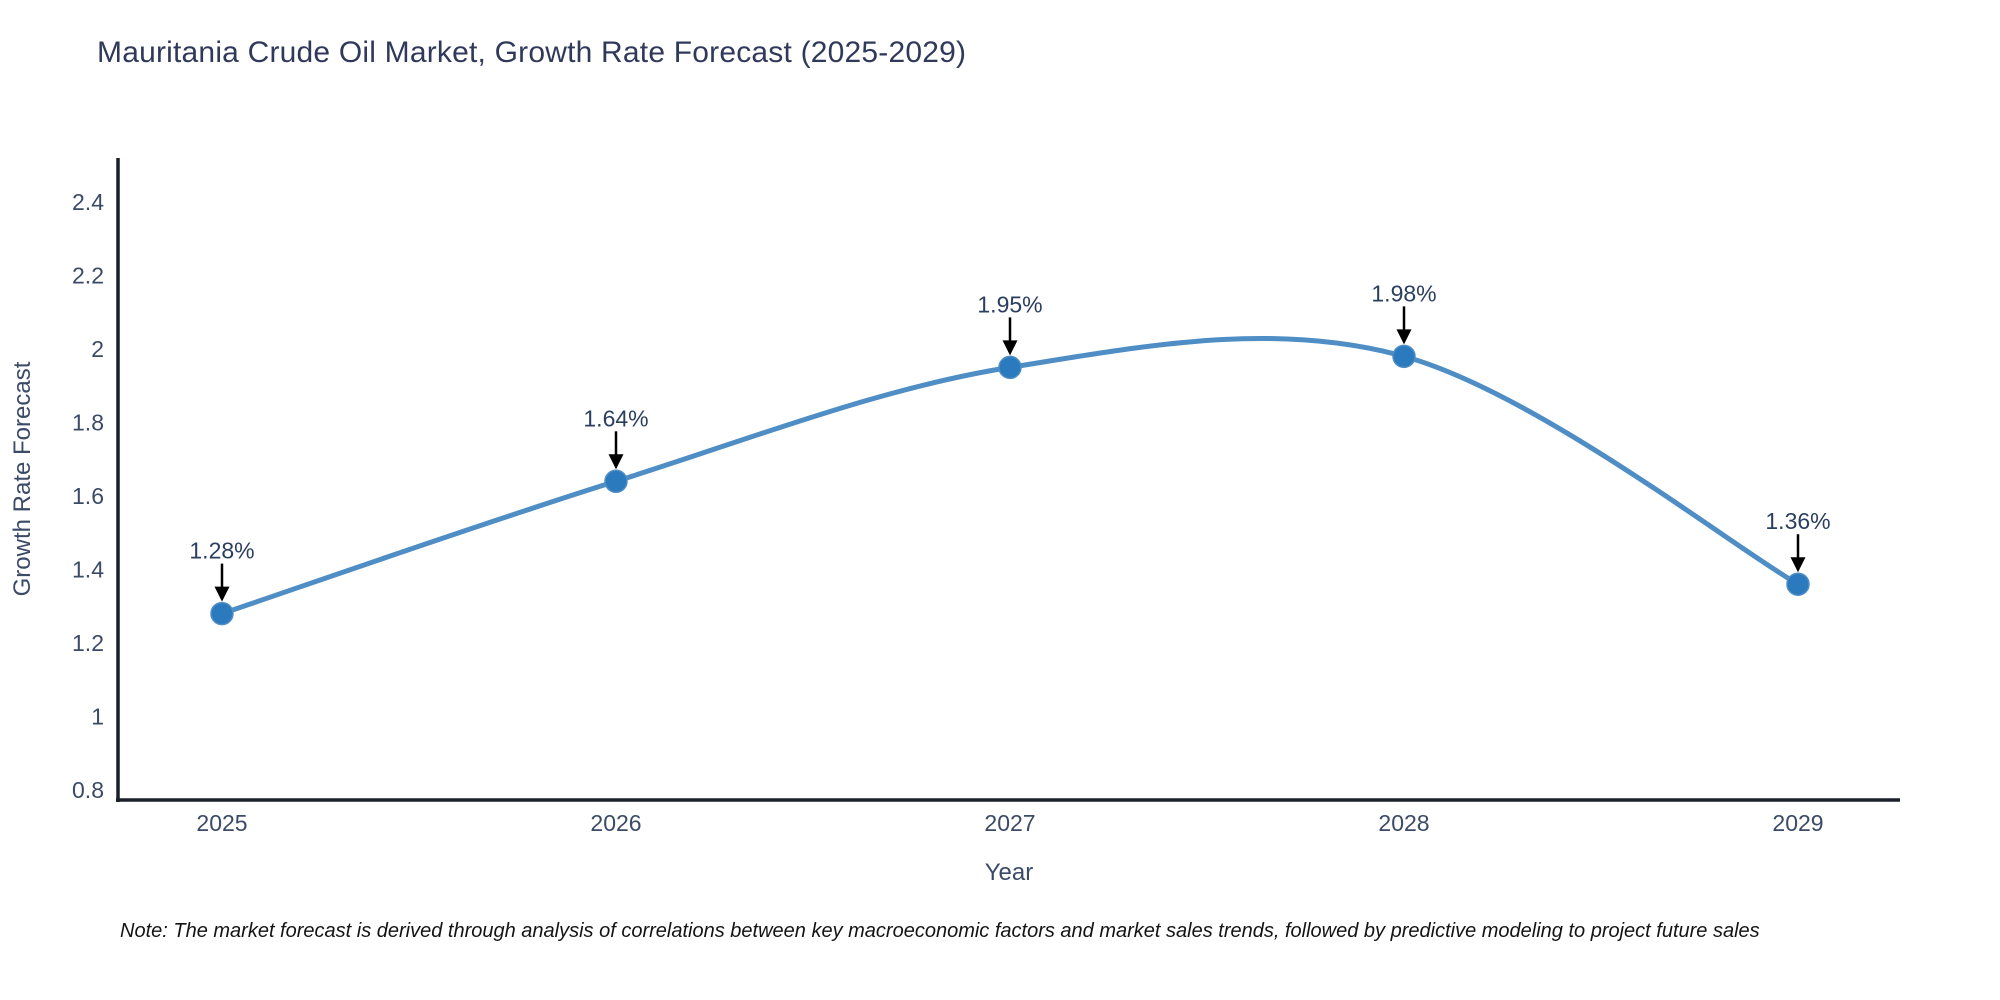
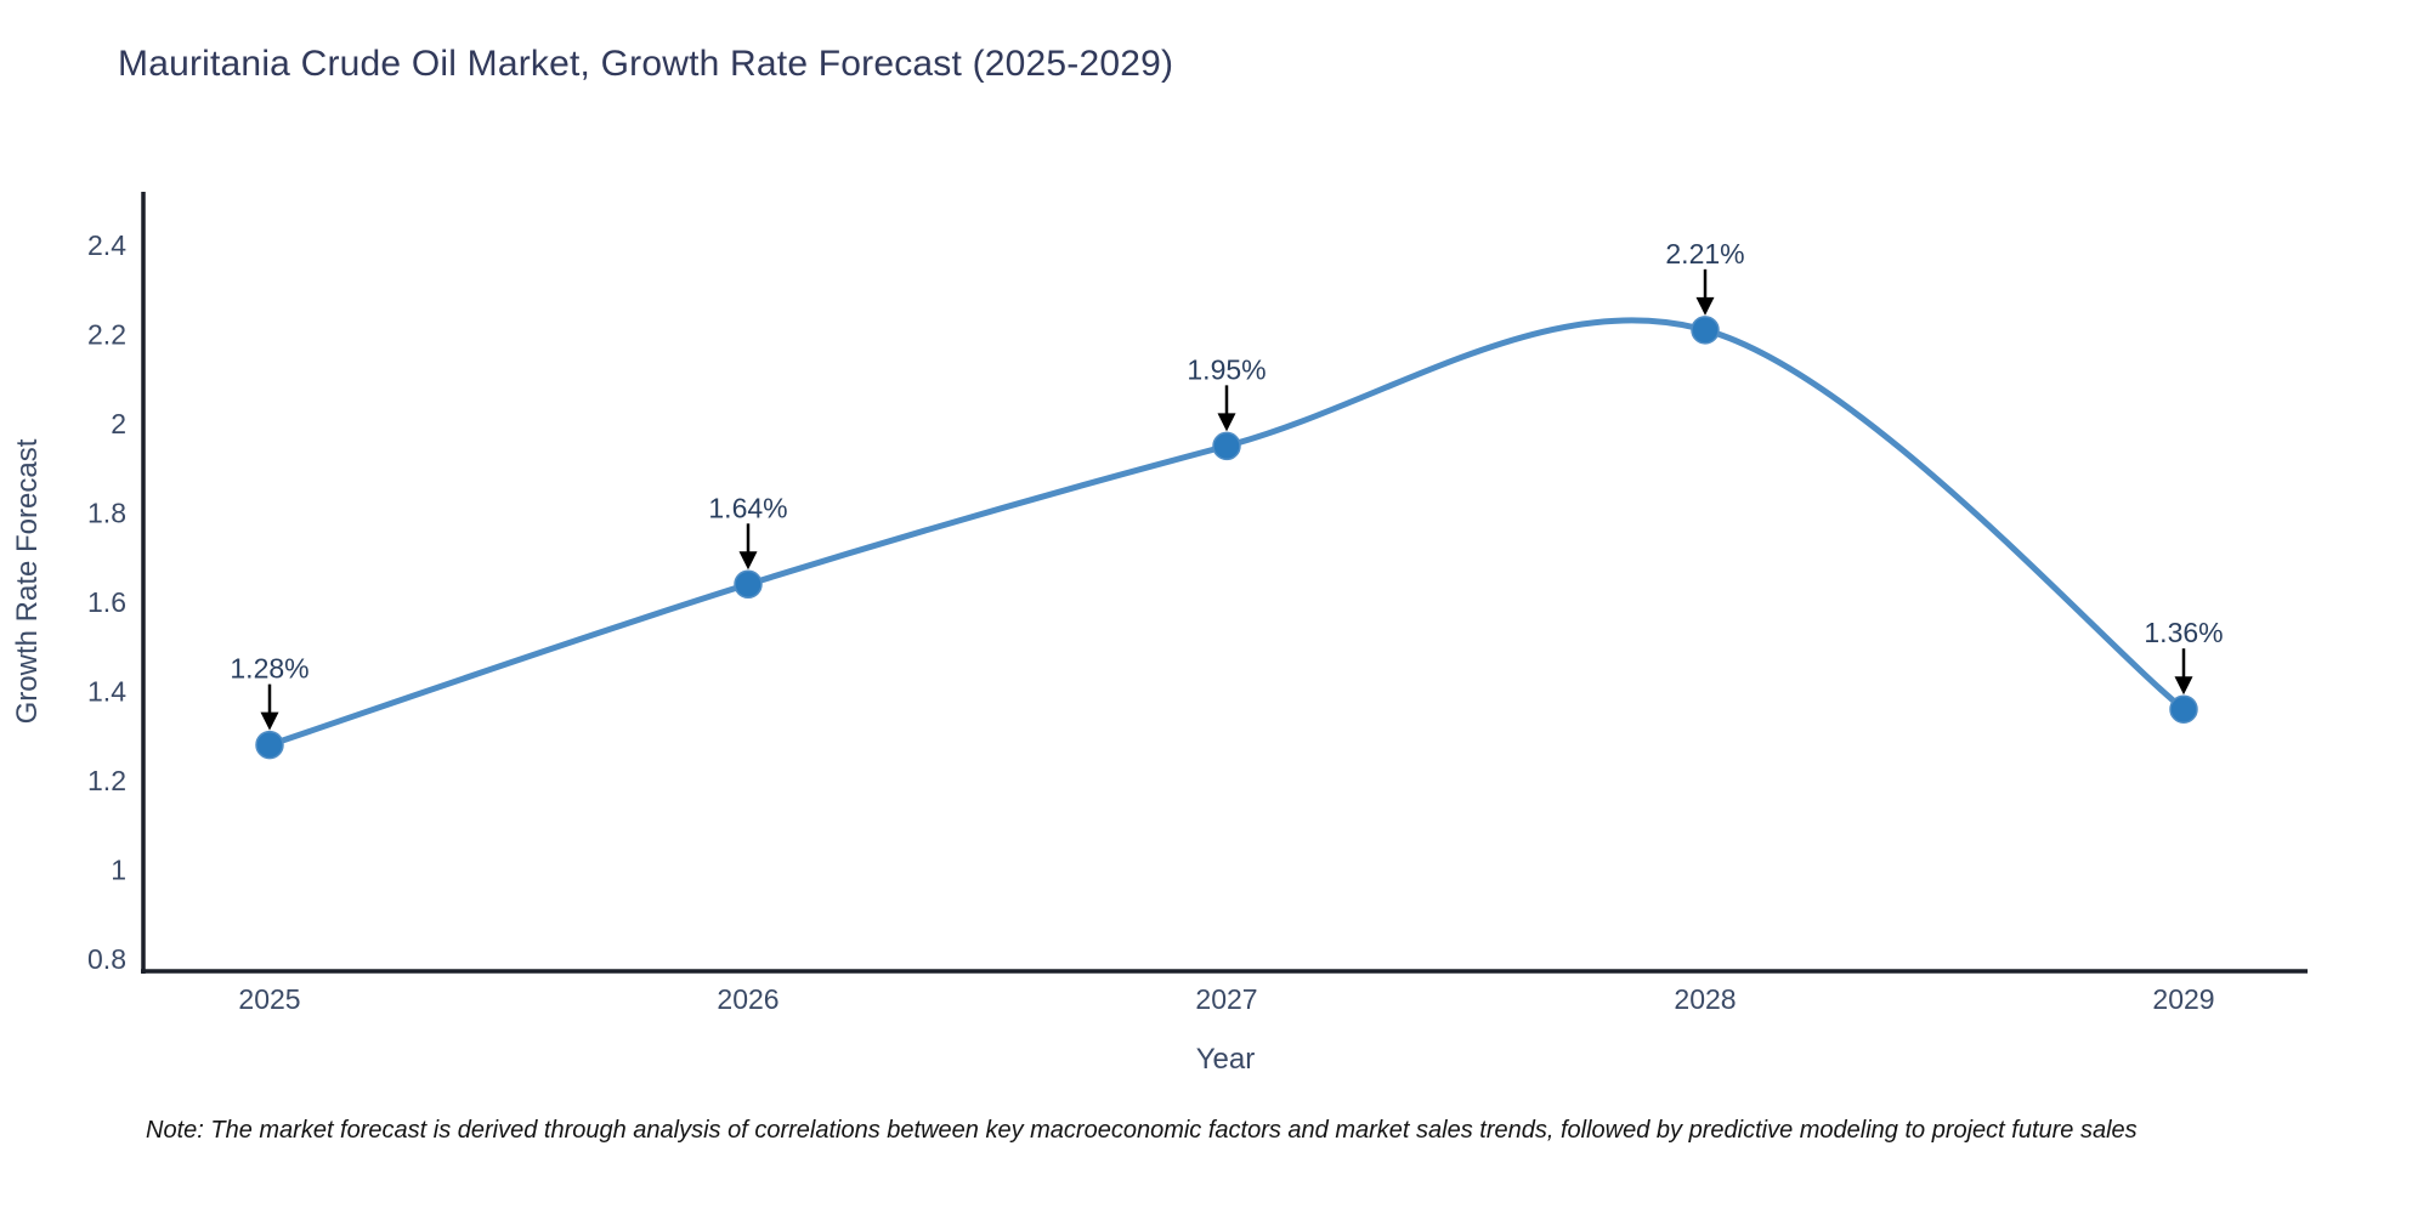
2028: 1.98% -> 2.21%
